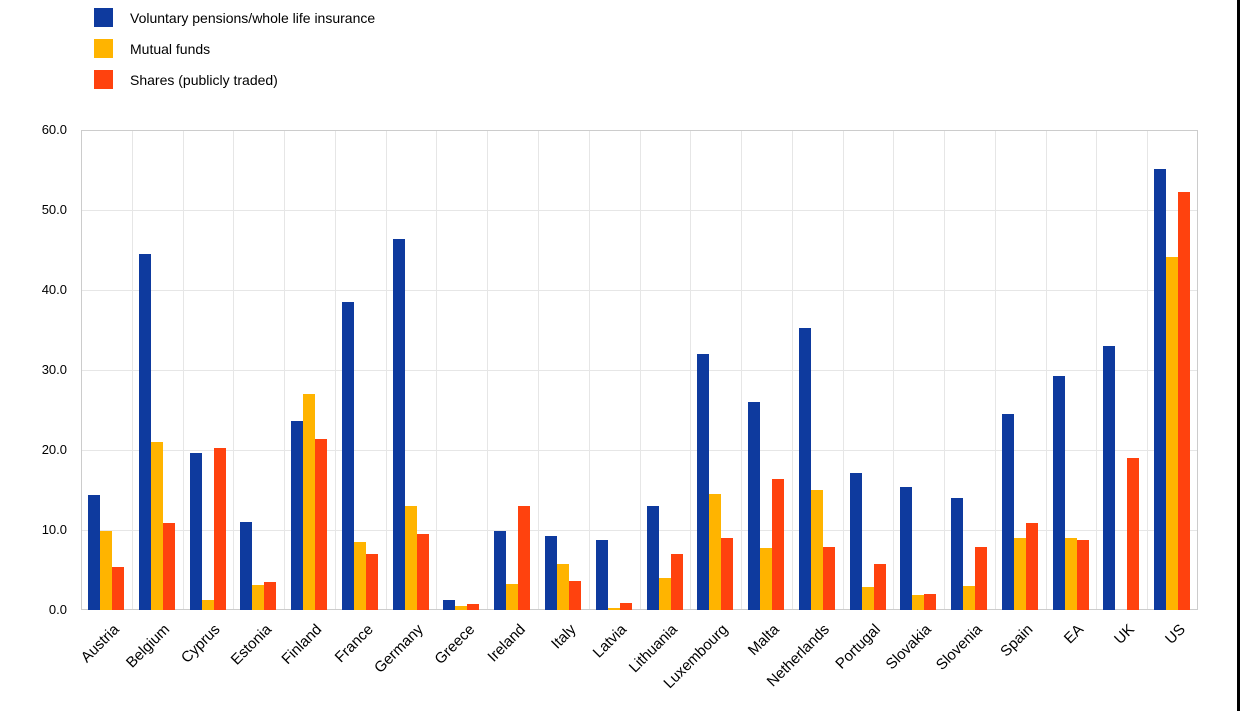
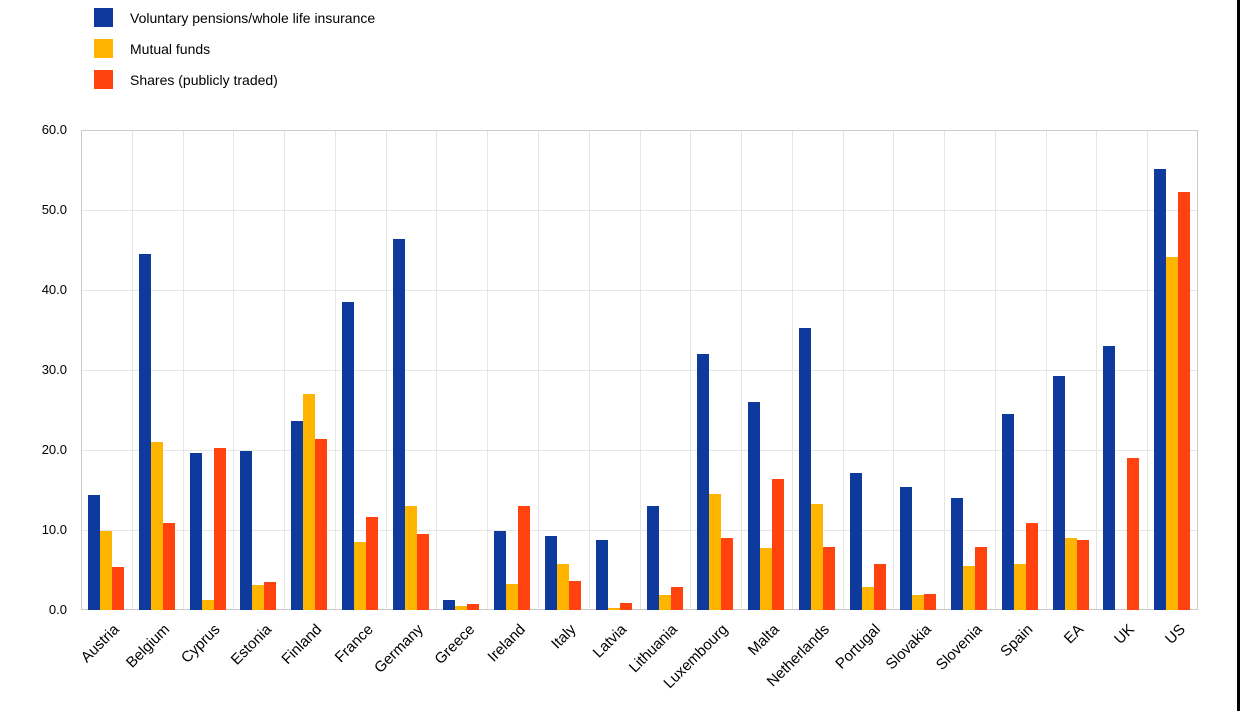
Voluntary pensions/whole life insurance/Estonia: 11 -> 20
Shares (publicly traded)/France: 7 -> 12
Mutual funds/Lithuania: 4 -> 2
Shares (publicly traded)/Lithuania: 7 -> 3
Mutual funds/Netherlands: 15 -> 13
Mutual funds/Slovenia: 3 -> 6
Mutual funds/Spain: 9 -> 6
